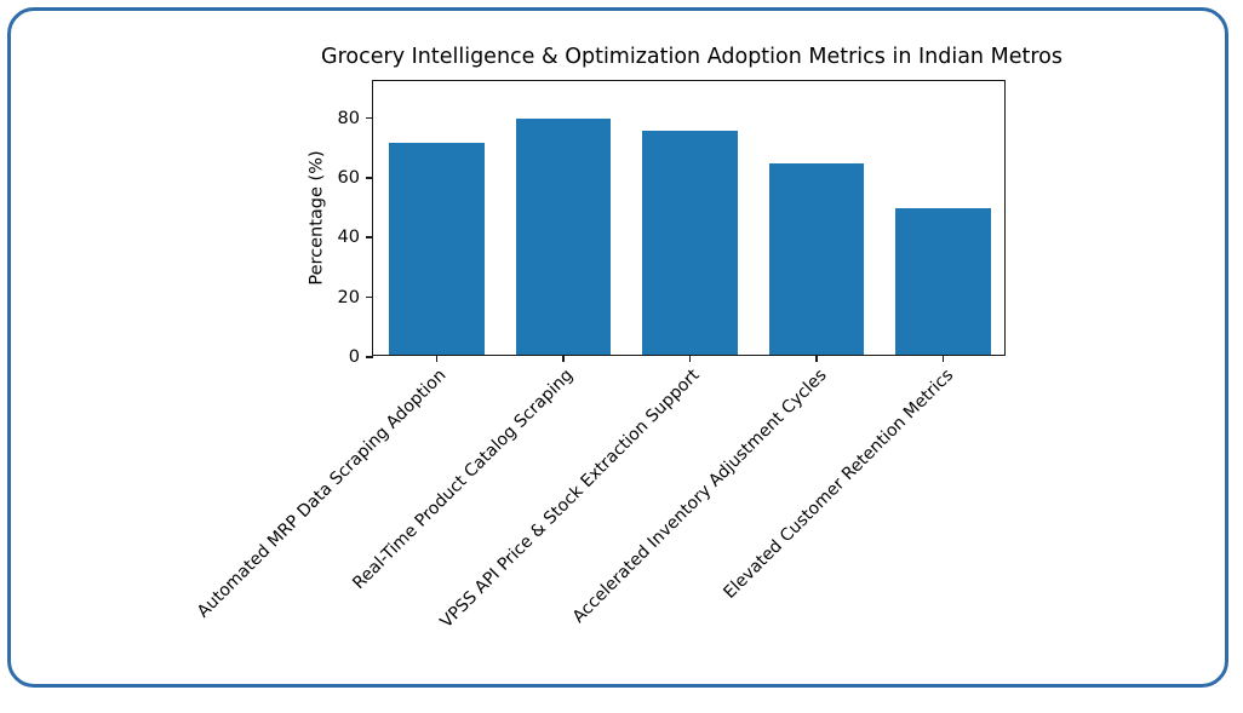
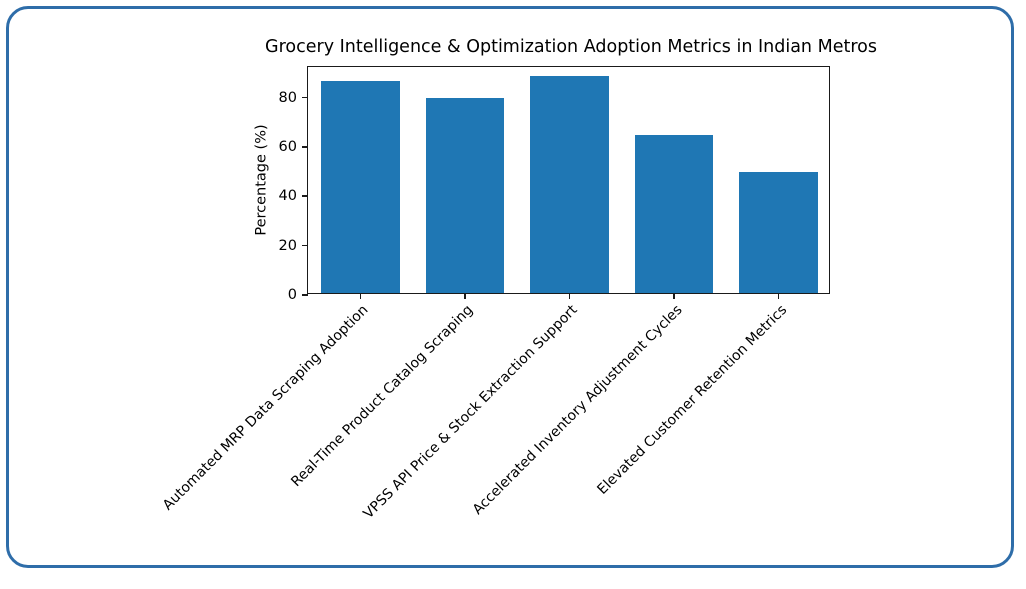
Automated MRP Data Scraping Adoption: 71 -> 86
VPSS API Price & Stock Extraction Support: 75 -> 88
